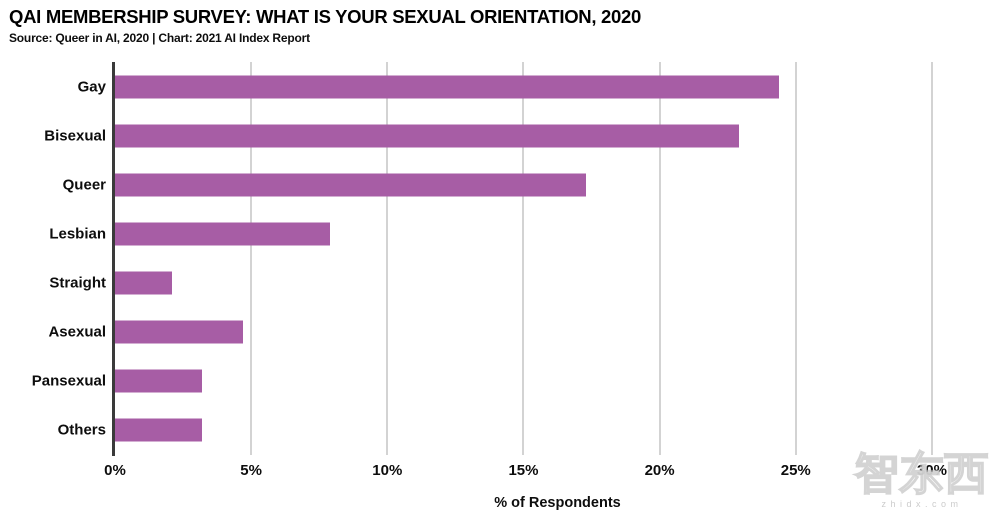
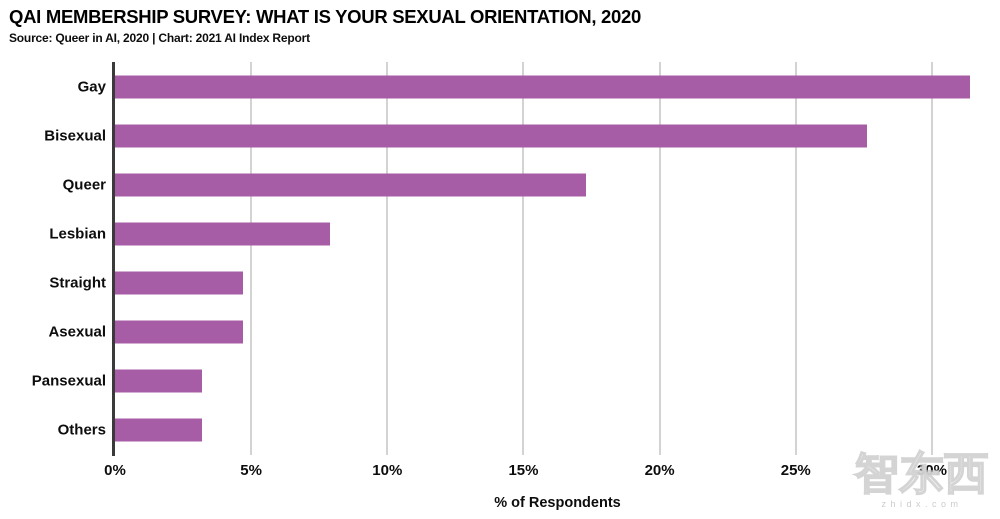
Gay: 24.4% -> 31.4%
Bisexual: 22.9% -> 27.6%
Straight: 2.1% -> 4.7%
